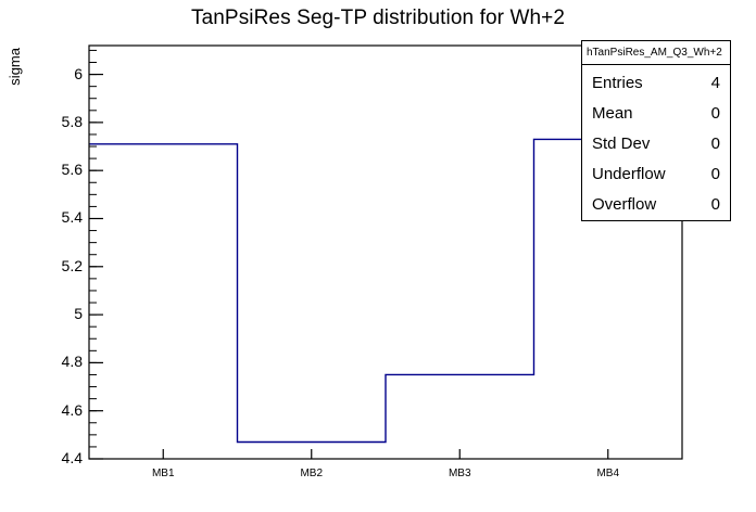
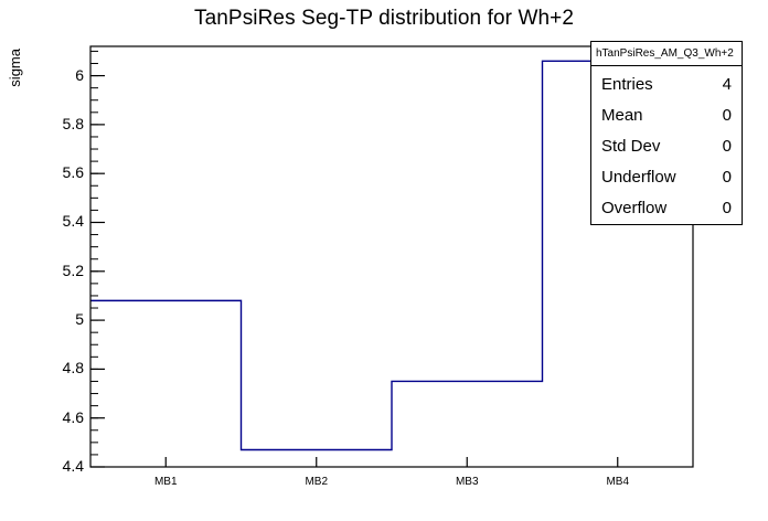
MB1: 5.71 -> 5.08
MB4: 5.73 -> 6.06
